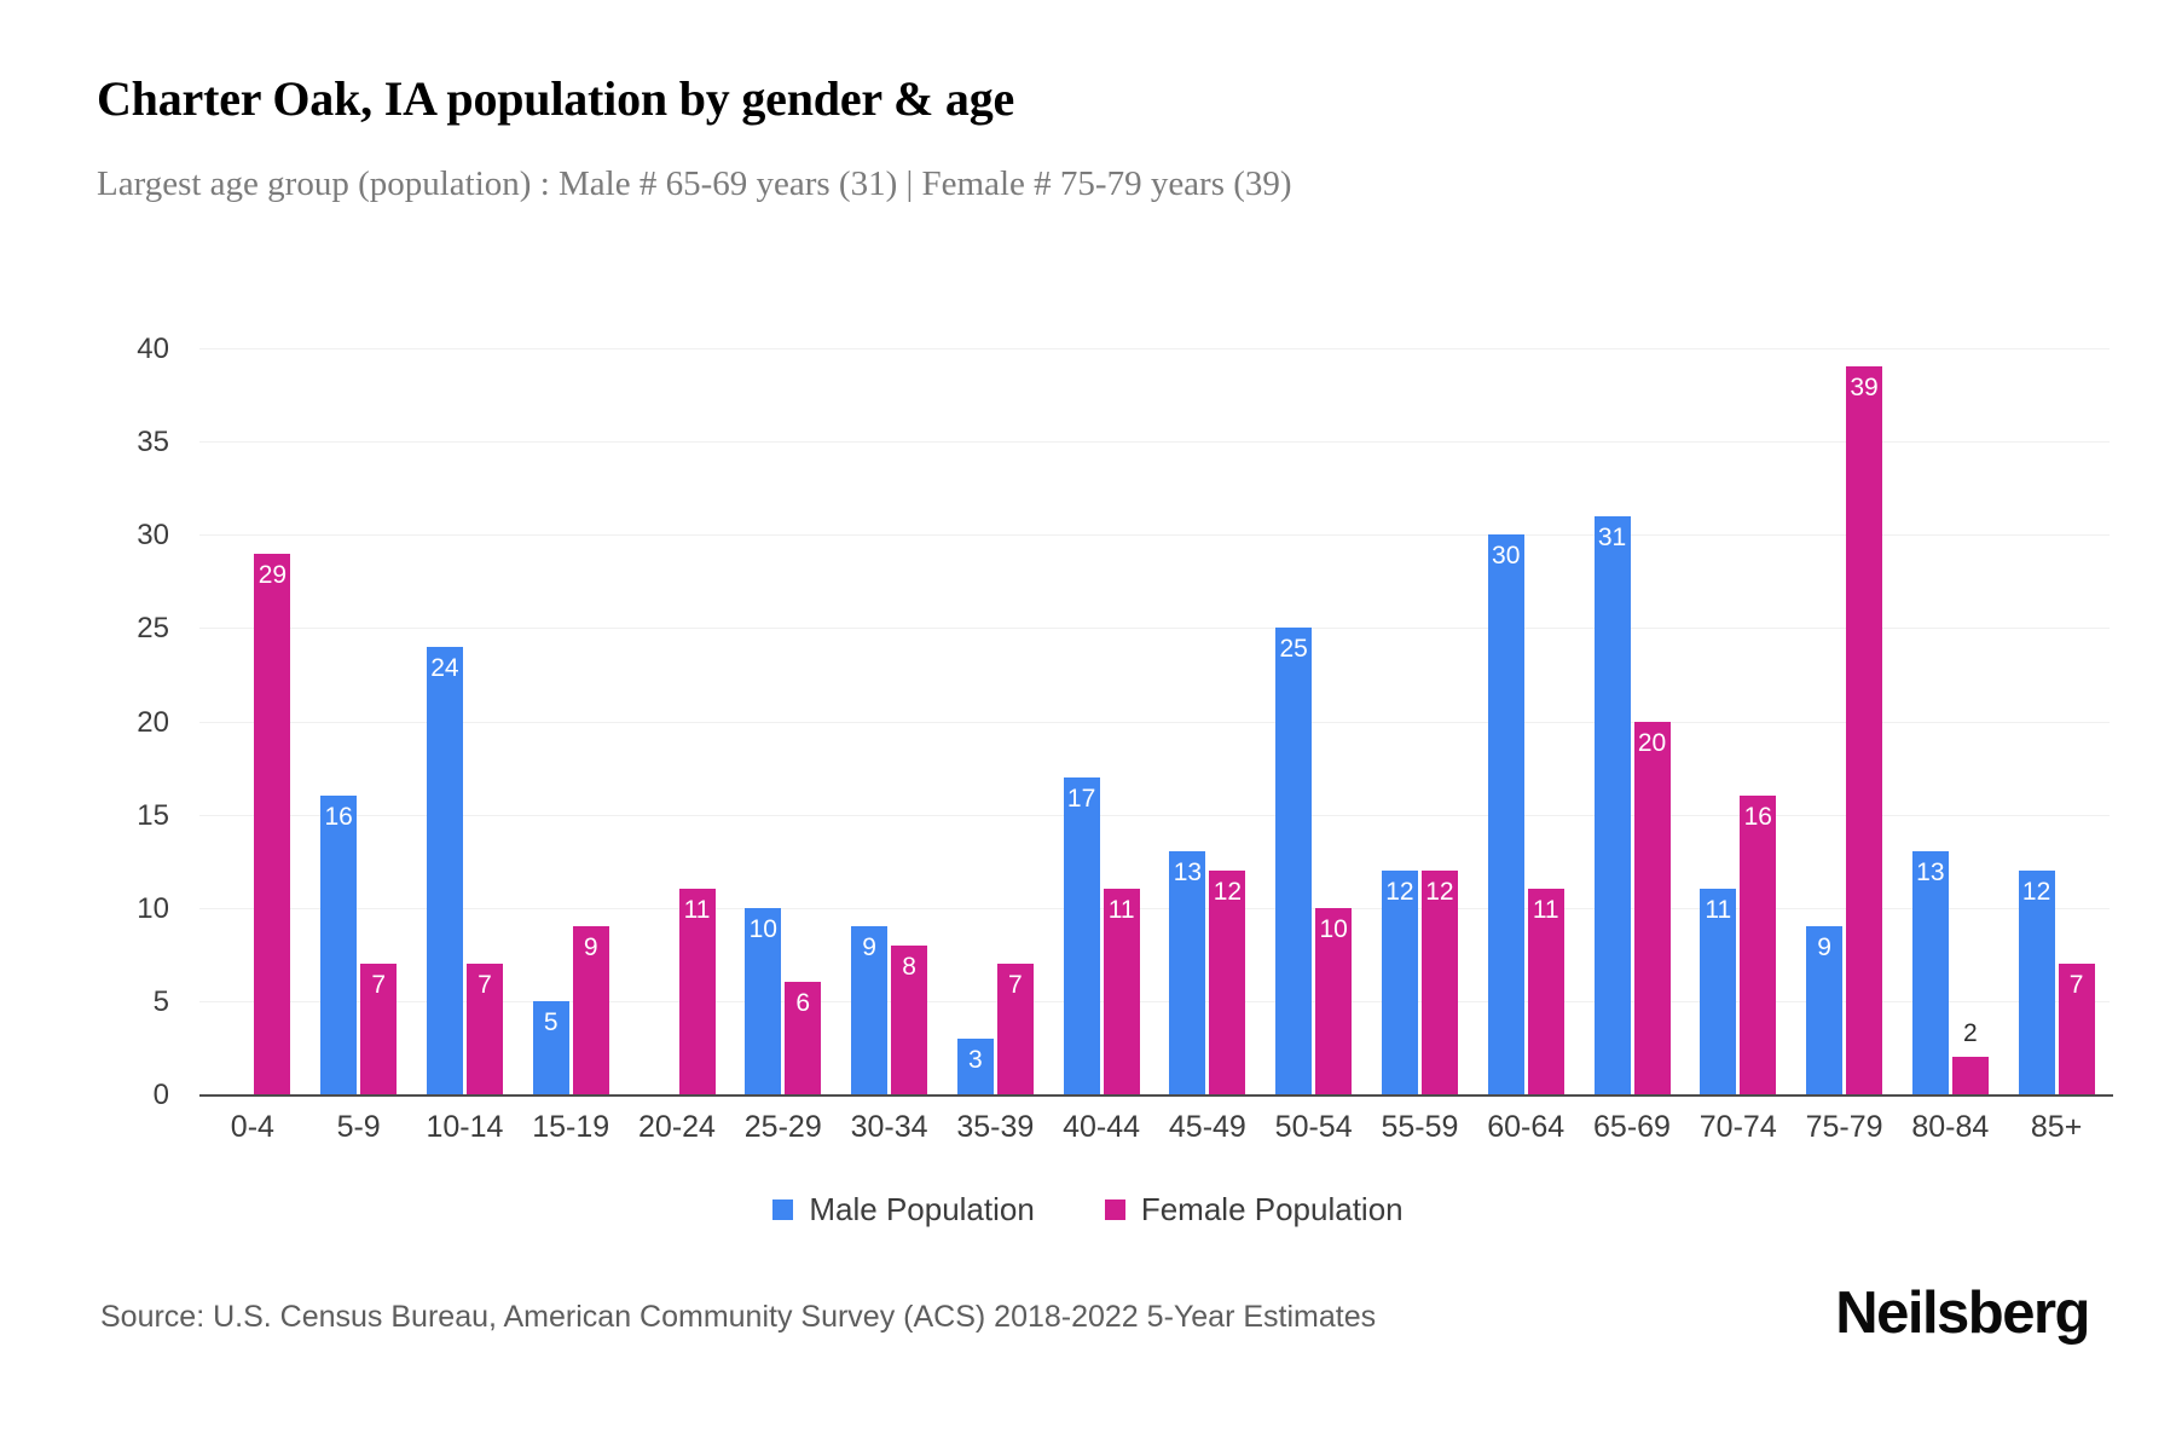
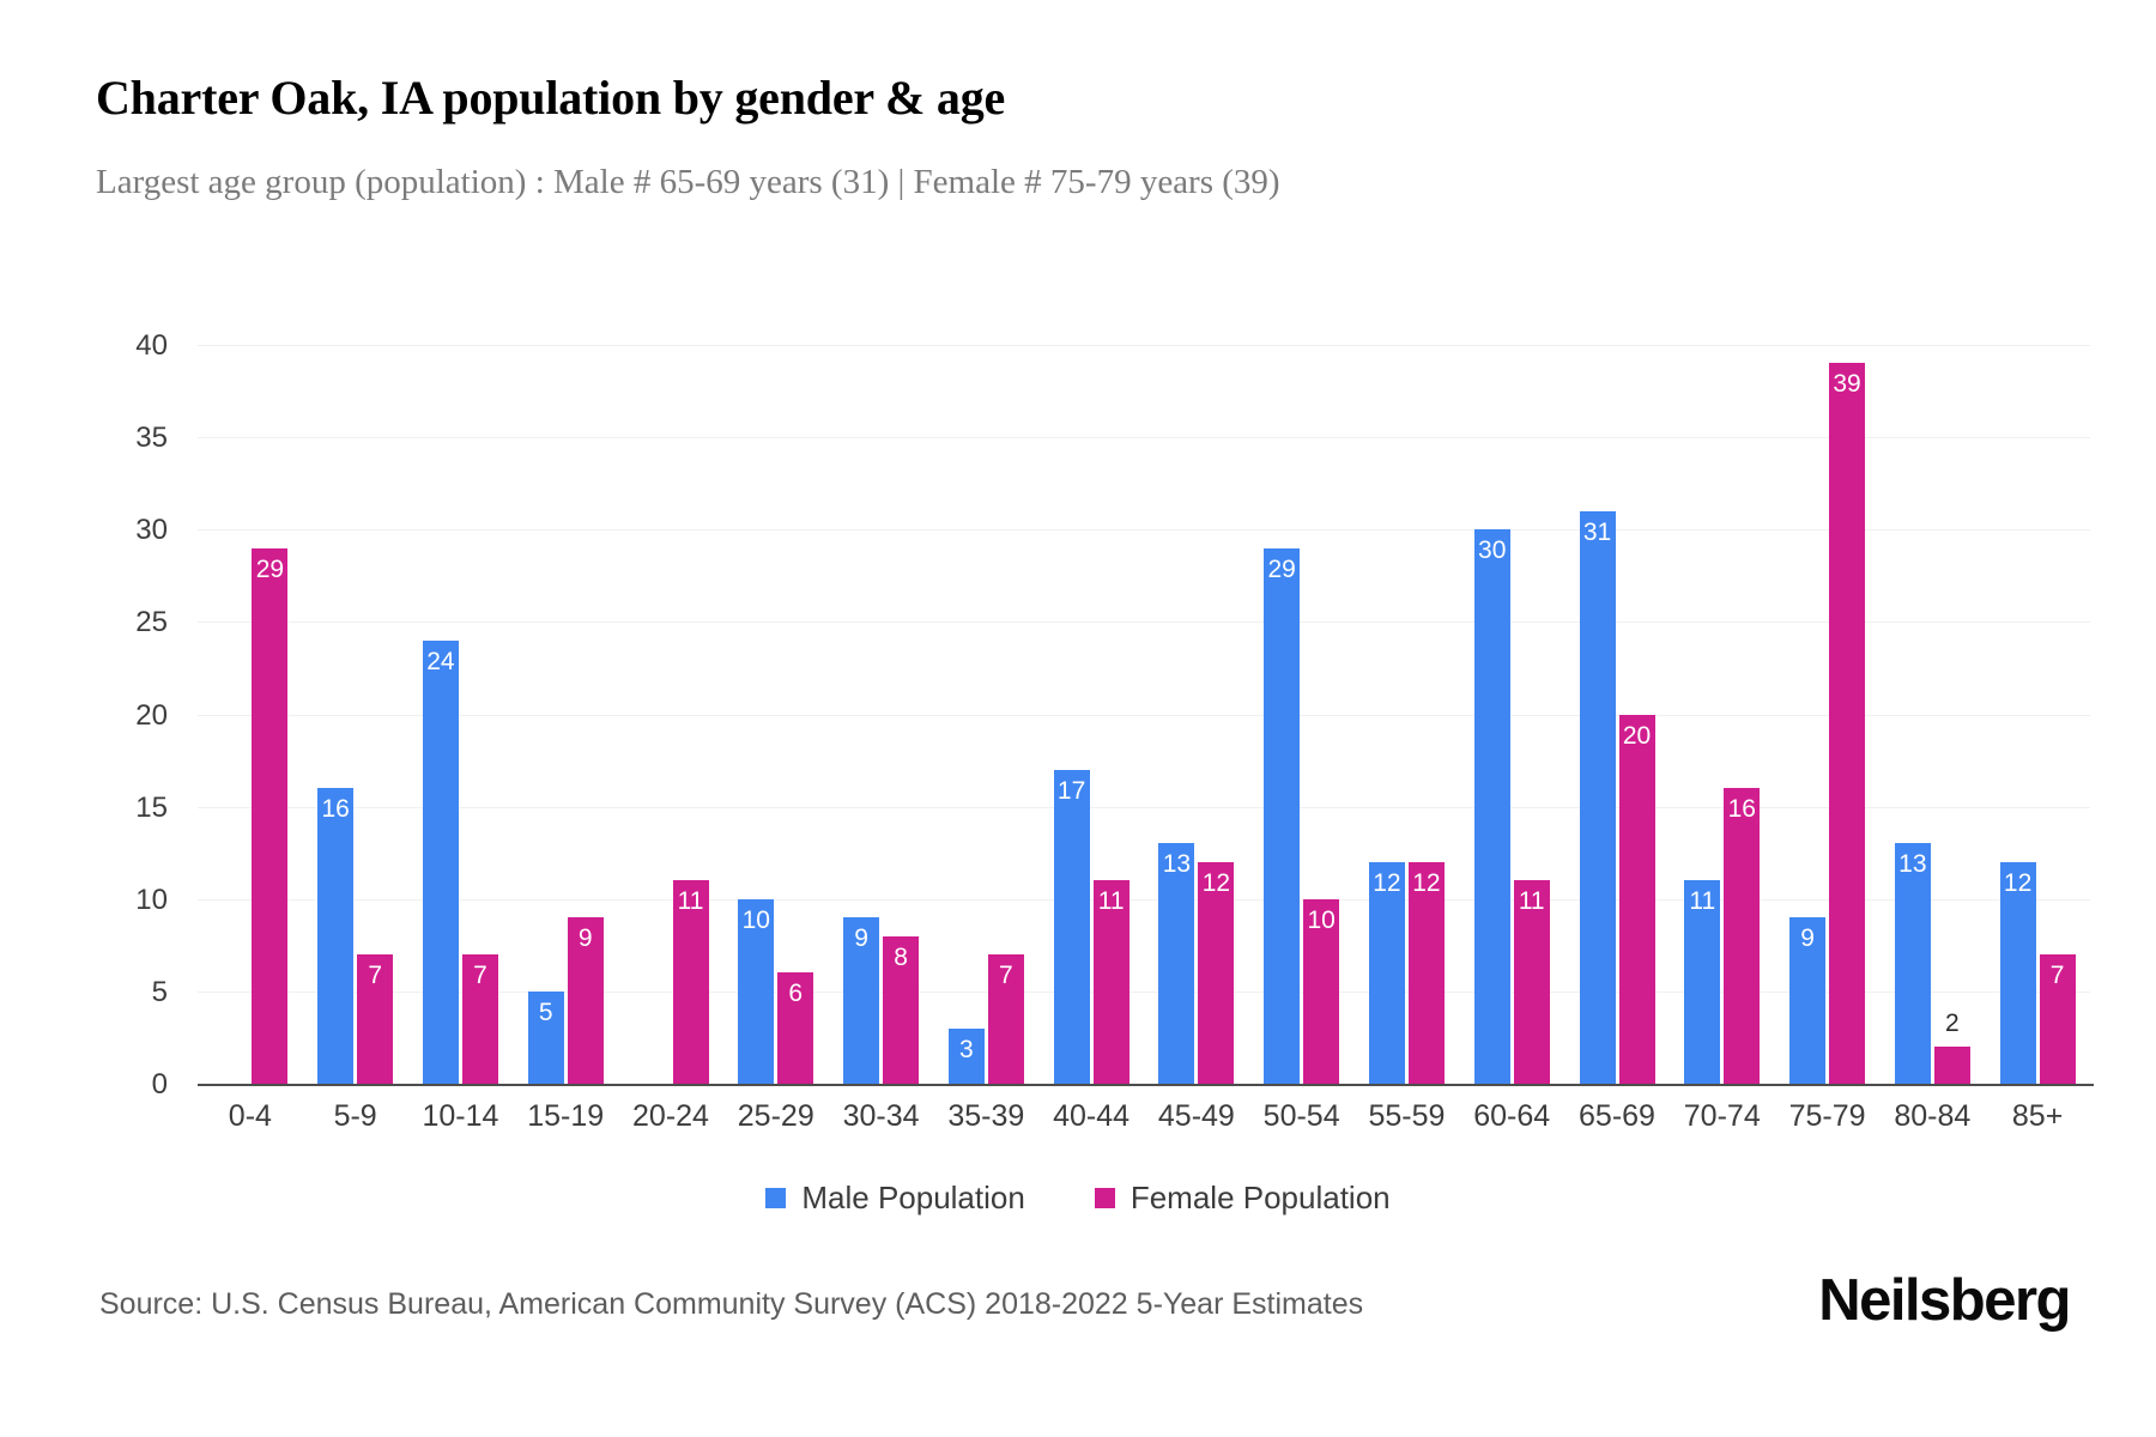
Male Population/50-54: 25 -> 29
